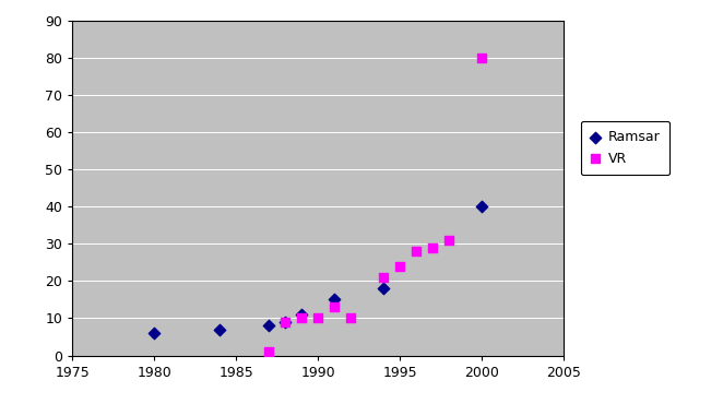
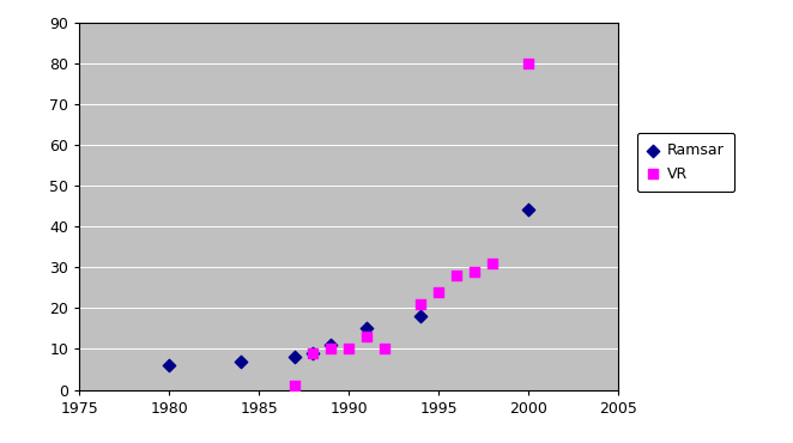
Ramsar/2000: 40 -> 44
